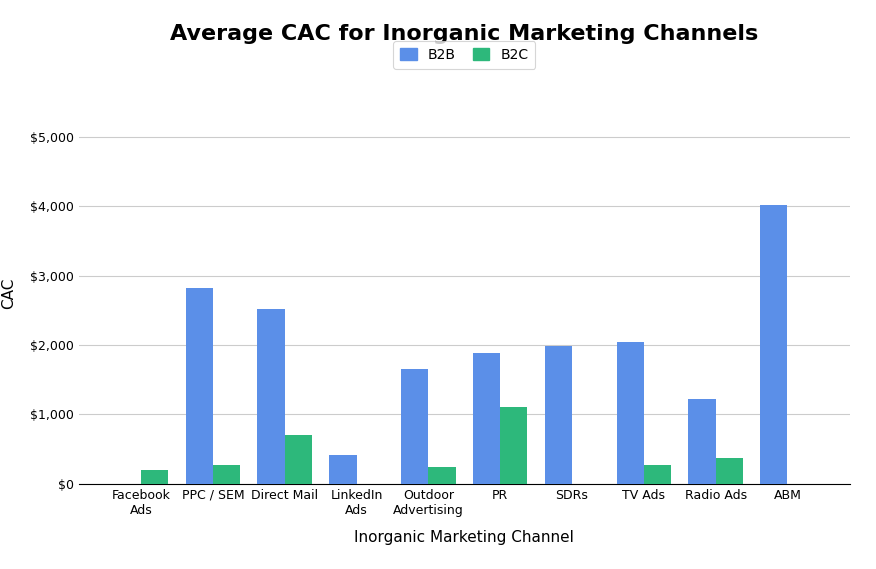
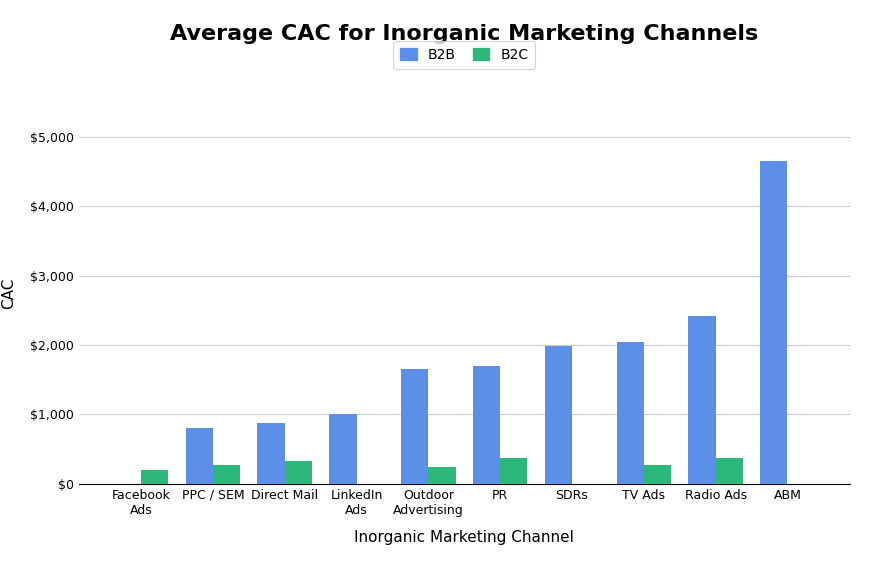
B2B/PPC / SEM: $2,820 -> $800
B2B/Direct Mail: $2,520 -> $870
B2C/Direct Mail: $700 -> $320
B2B/LinkedIn Ads: $420 -> $1,000
B2B/PR: $1,880 -> $1,700
B2C/PR: $1,100 -> $370
B2B/Radio Ads: $1,220 -> $2,420
B2B/ABM: $4,020 -> $4,650
